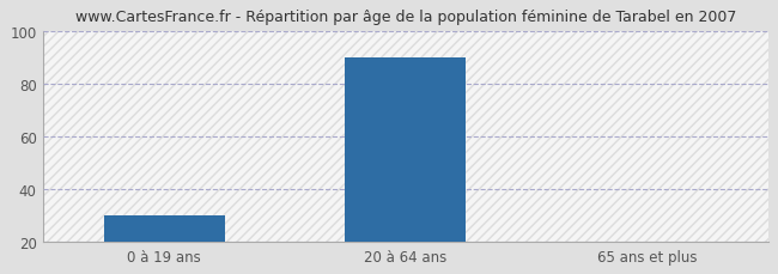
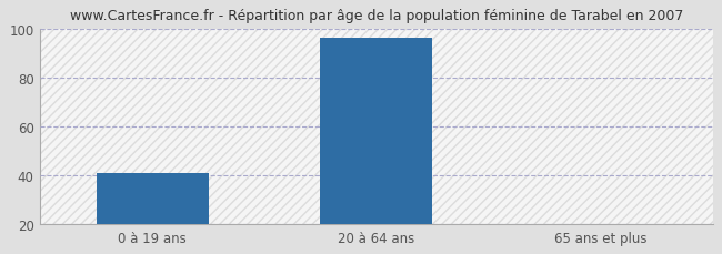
0 à 19 ans: 30 -> 41
20 à 64 ans: 90 -> 96
